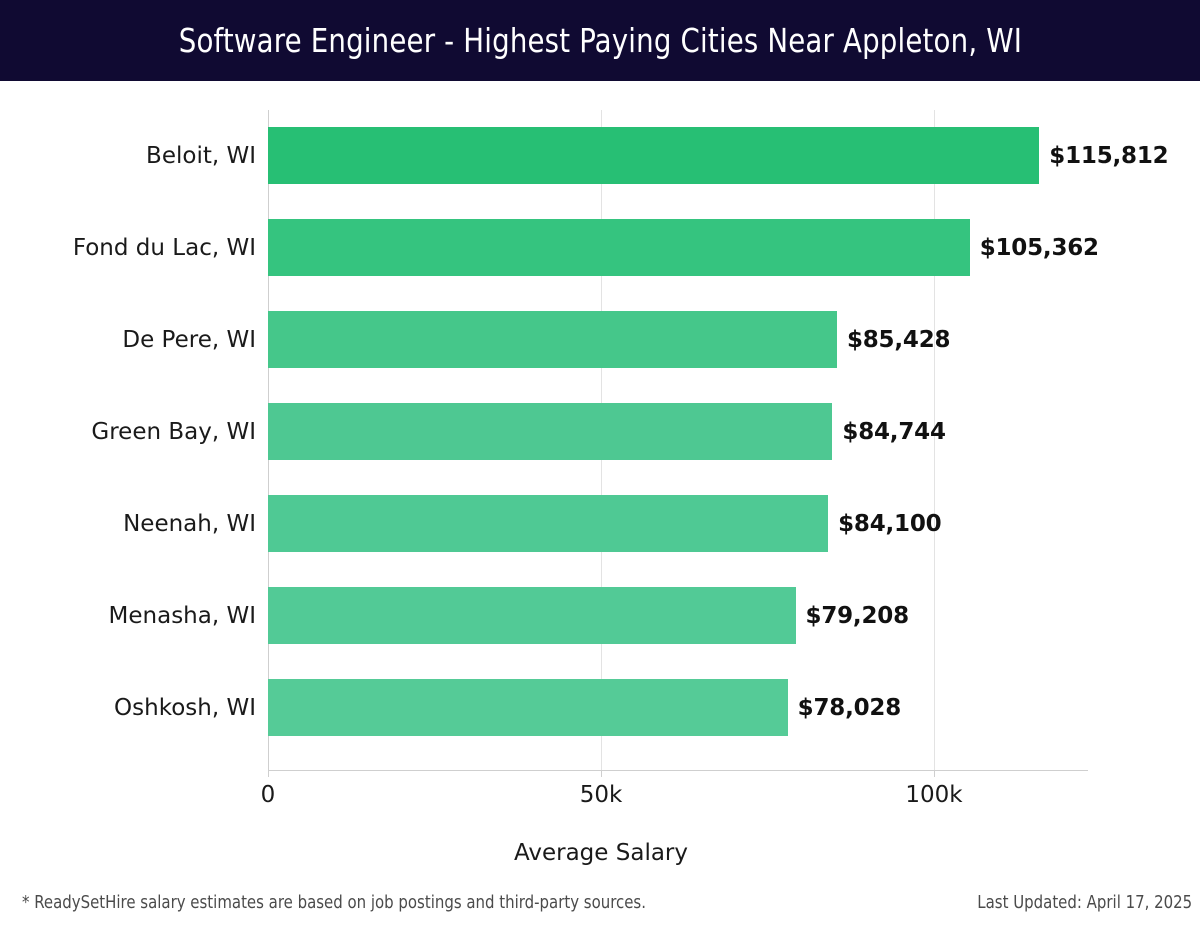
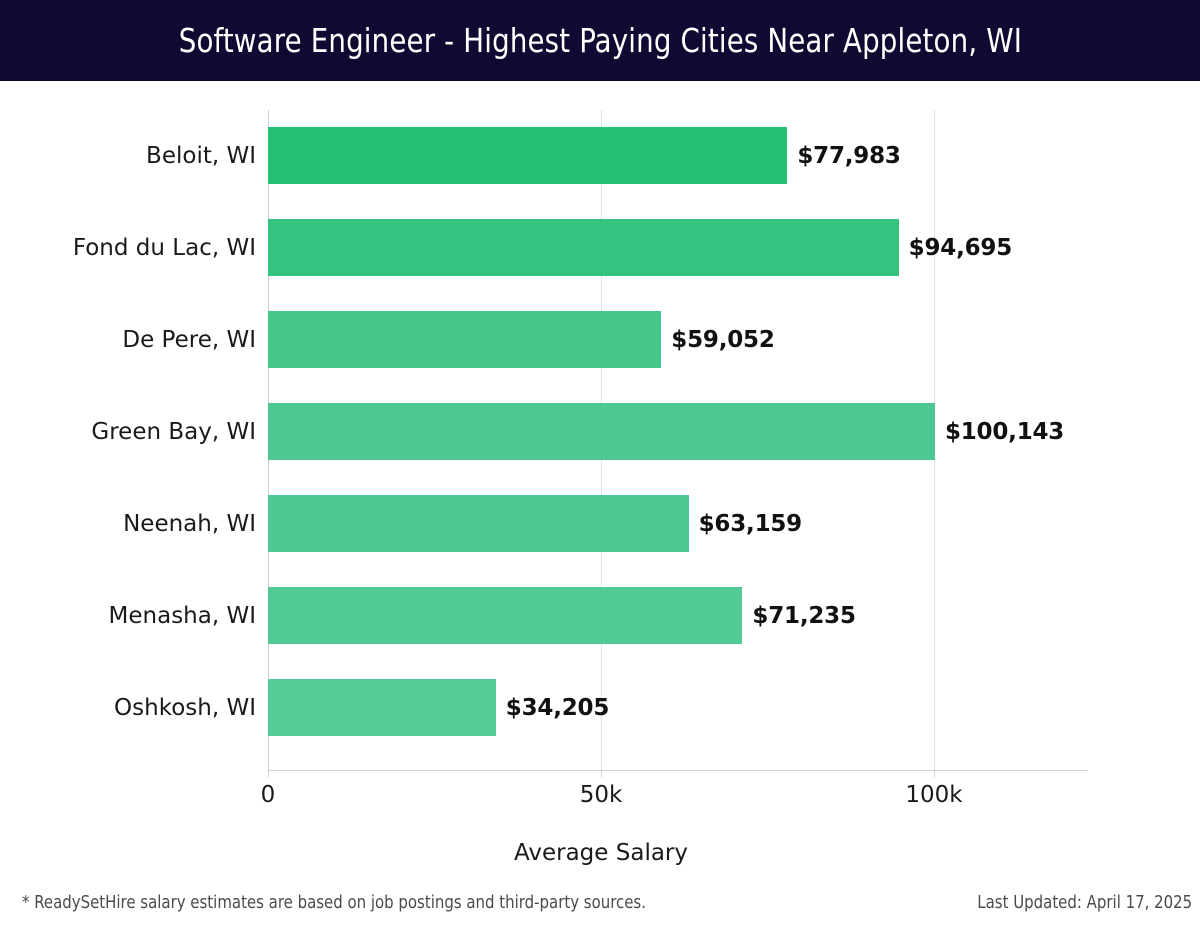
Beloit, WI: $115,812 -> $77,983
Fond du Lac, WI: $105,362 -> $94,695
De Pere, WI: $85,428 -> $59,052
Green Bay, WI: $84,744 -> $100,143
Neenah, WI: $84,100 -> $63,159
Menasha, WI: $79,208 -> $71,235
Oshkosh, WI: $78,028 -> $34,205
